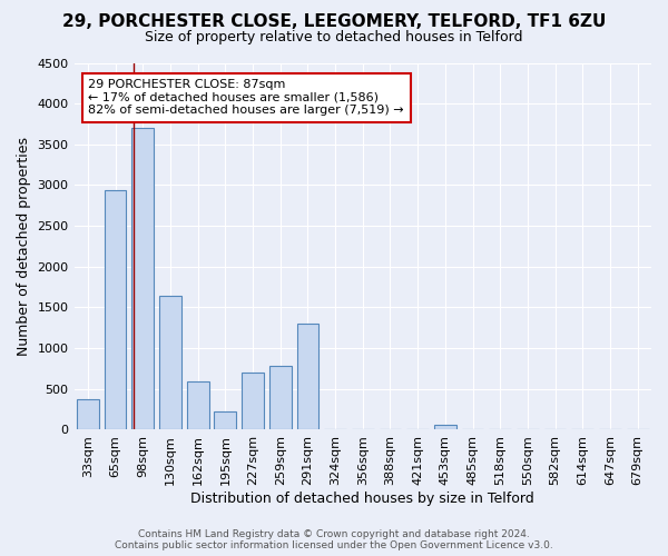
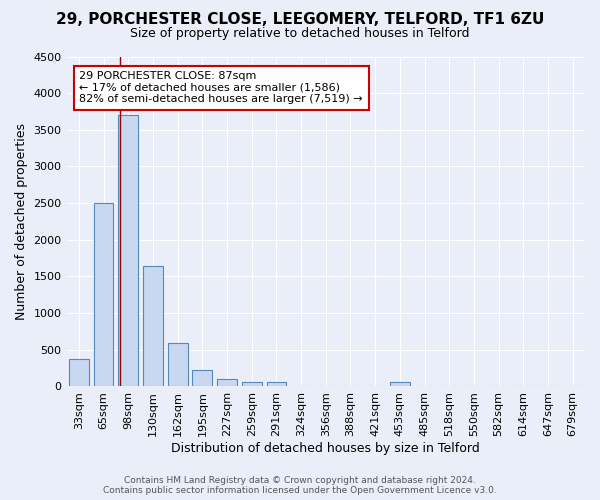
65sqm: 2940 -> 2500
227sqm: 700 -> 100
259sqm: 780 -> 60
291sqm: 1300 -> 60
